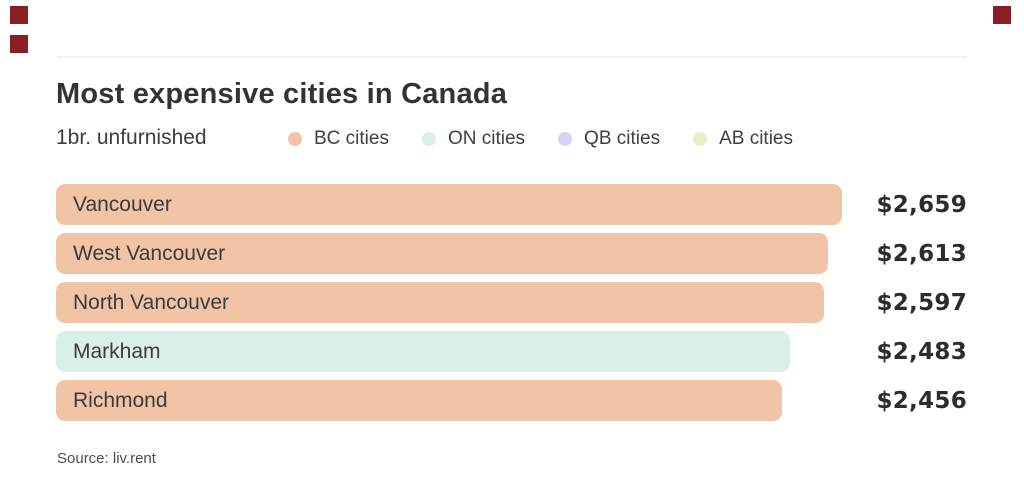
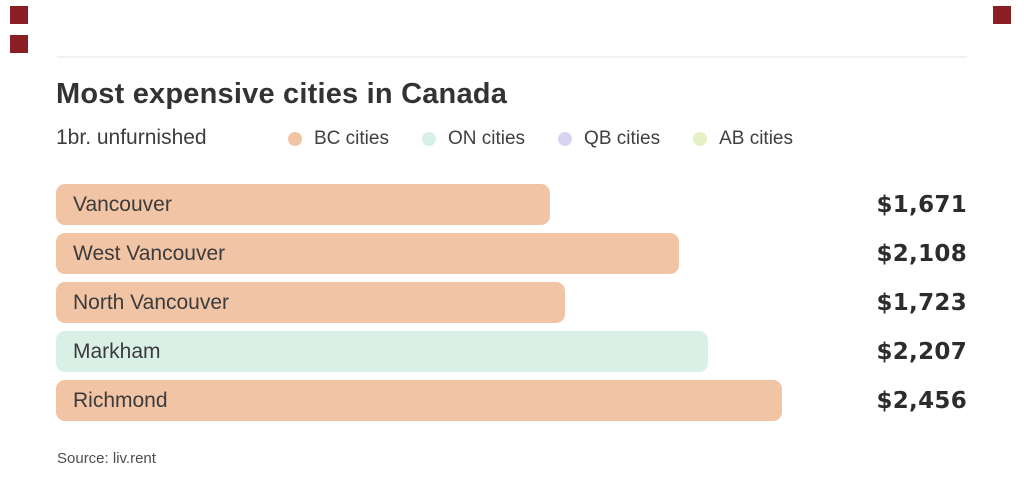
Vancouver: $2,659 -> $1,671
West Vancouver: $2,613 -> $2,108
North Vancouver: $2,597 -> $1,723
Markham: $2,483 -> $2,207
